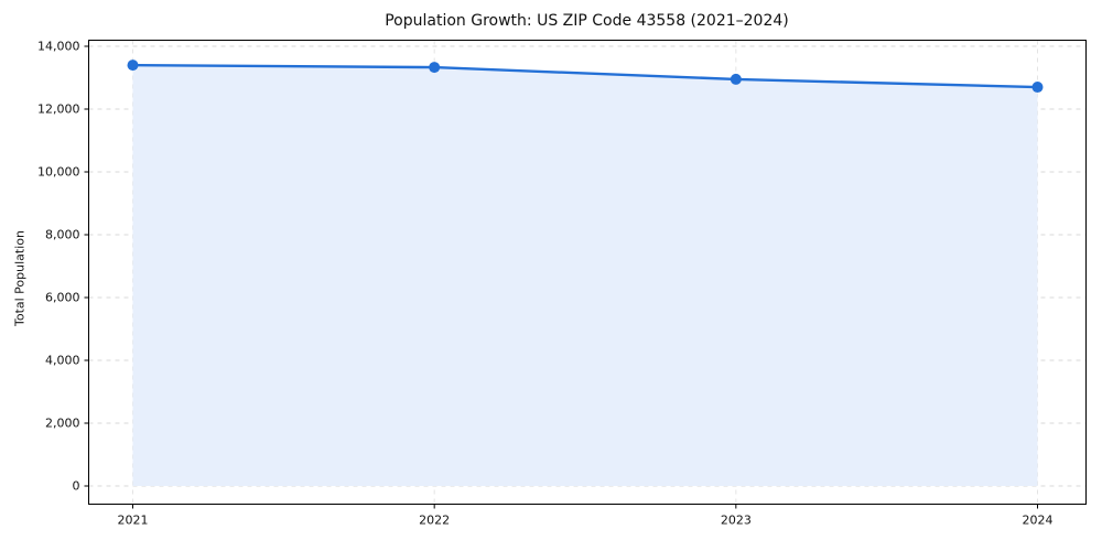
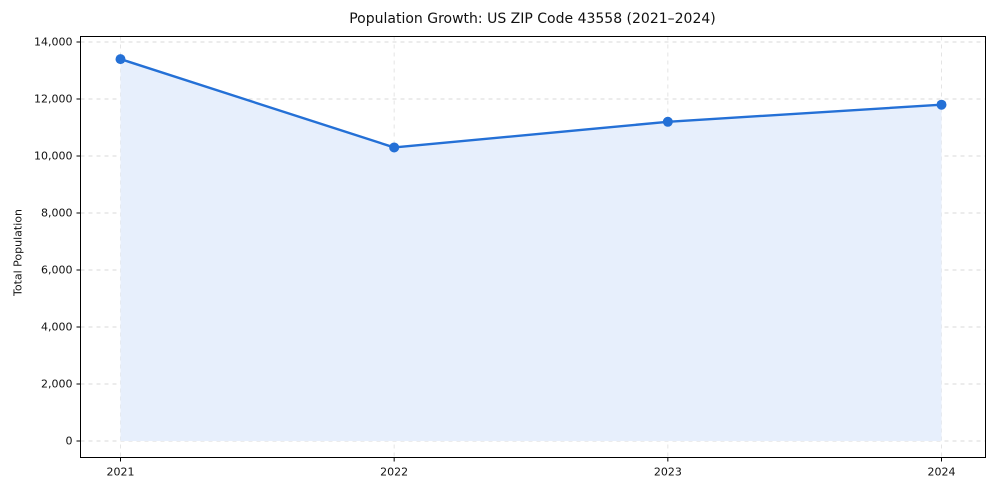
2022: 13300 -> 10300
2023: 13000 -> 11200
2024: 12700 -> 11800
